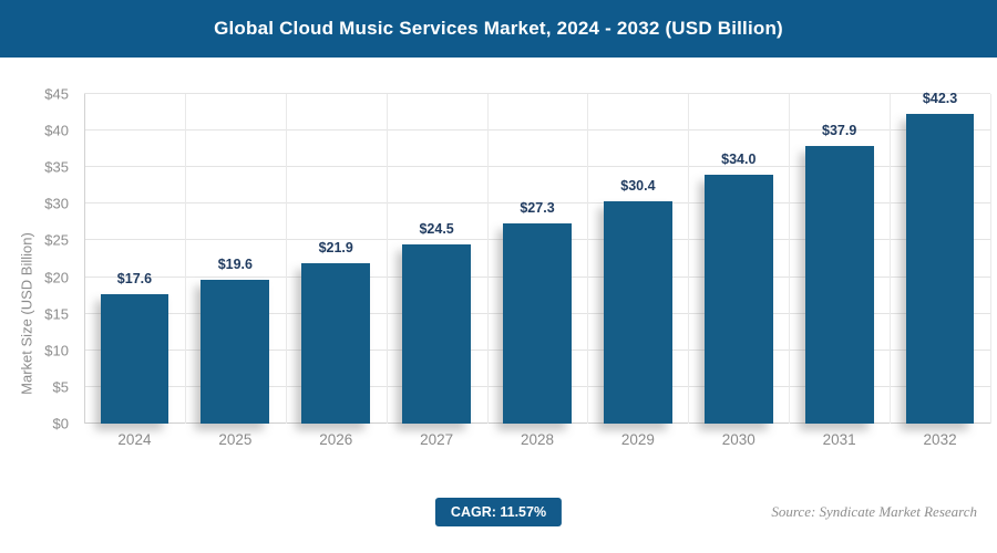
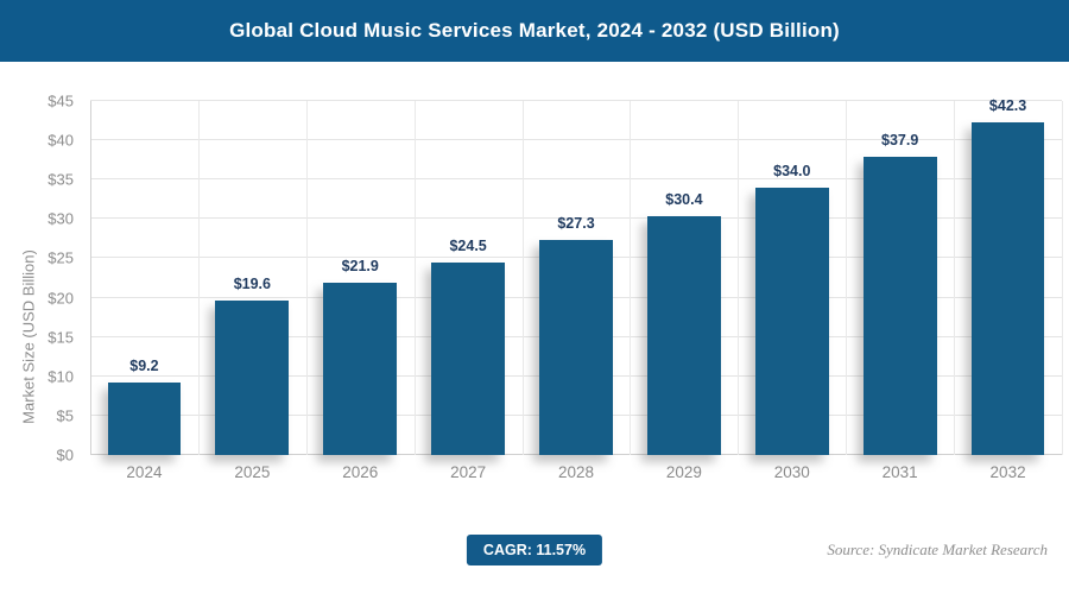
2024: $17.6 -> $9.2
